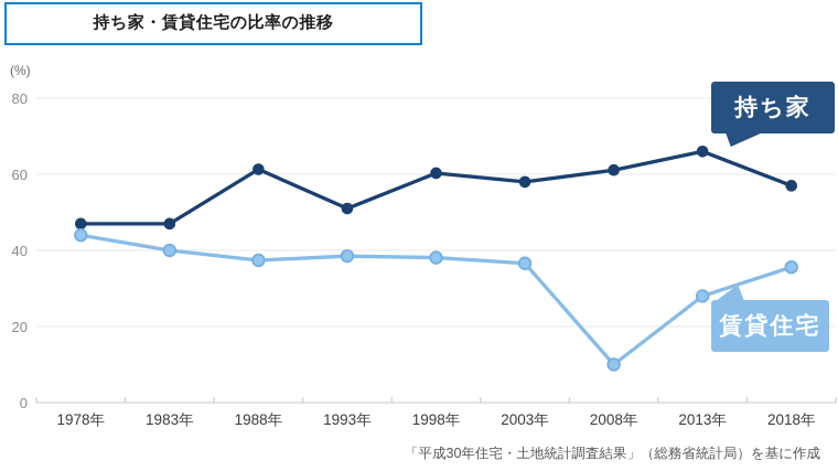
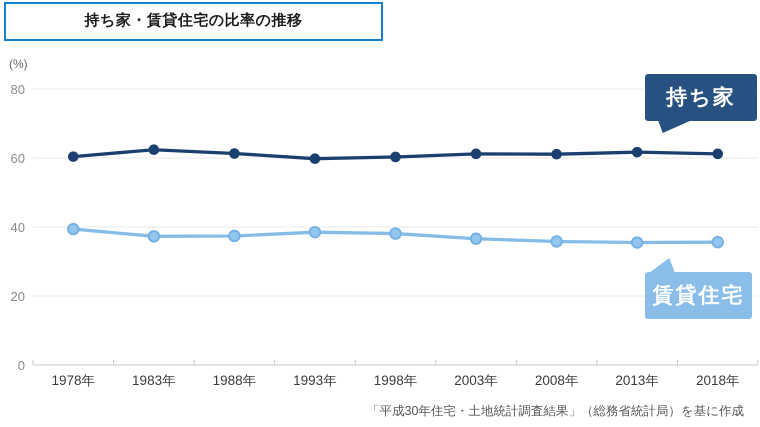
持ち家/1978年: 47 -> 60
賃貸住宅/1978年: 44 -> 39
持ち家/1983年: 47 -> 62
賃貸住宅/1983年: 40 -> 37
持ち家/1993年: 51 -> 60
持ち家/2003年: 58 -> 61
賃貸住宅/2008年: 10 -> 36
持ち家/2013年: 66 -> 62
賃貸住宅/2013年: 28 -> 36
持ち家/2018年: 57 -> 61
